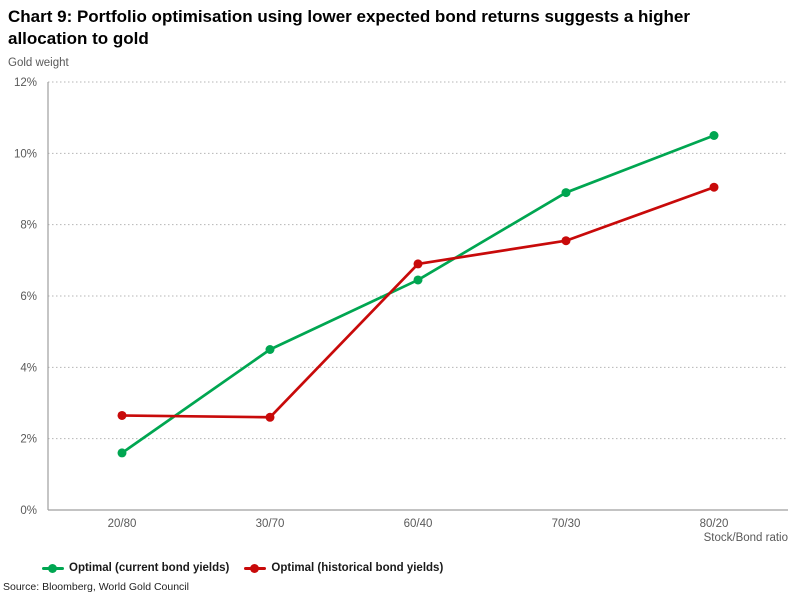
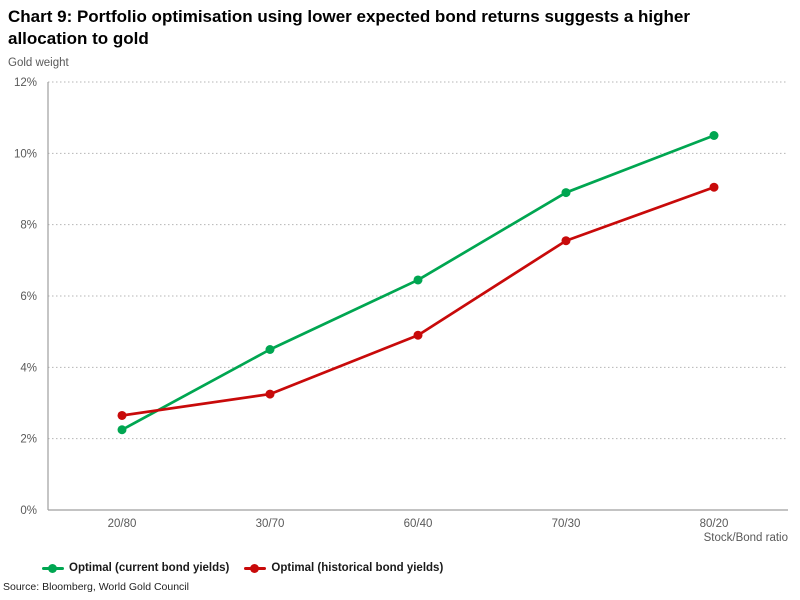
Optimal (current bond yields)/20/80: 1.6% -> 2.2%
Optimal (historical bond yields)/30/70: 2.6% -> 3.2%
Optimal (historical bond yields)/60/40: 6.9% -> 4.9%
